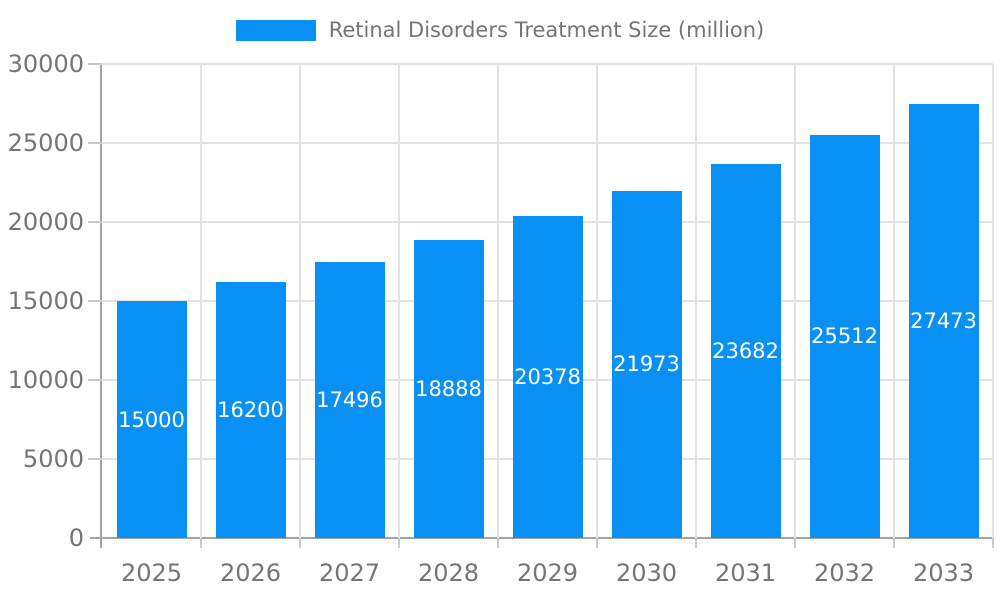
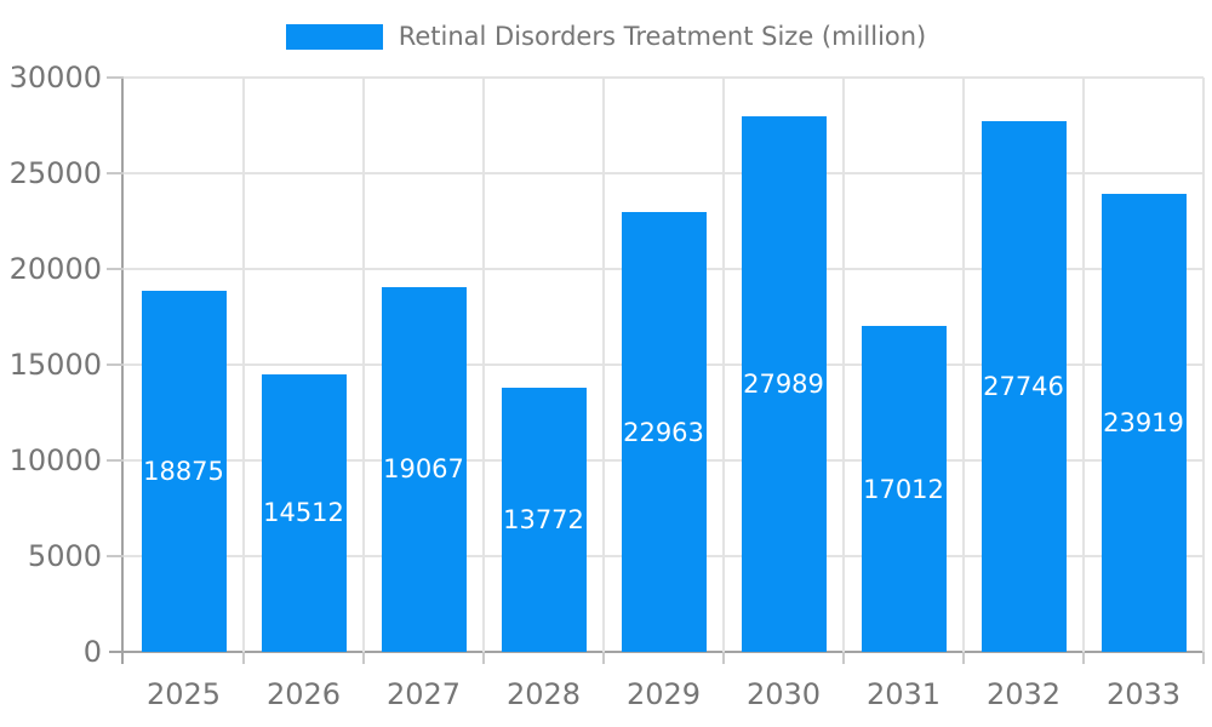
2025: 15000 -> 18875
2026: 16200 -> 14512
2027: 17496 -> 19067
2028: 18888 -> 13772
2029: 20378 -> 22963
2030: 21973 -> 27989
2031: 23682 -> 17012
2032: 25512 -> 27746
2033: 27473 -> 23919
